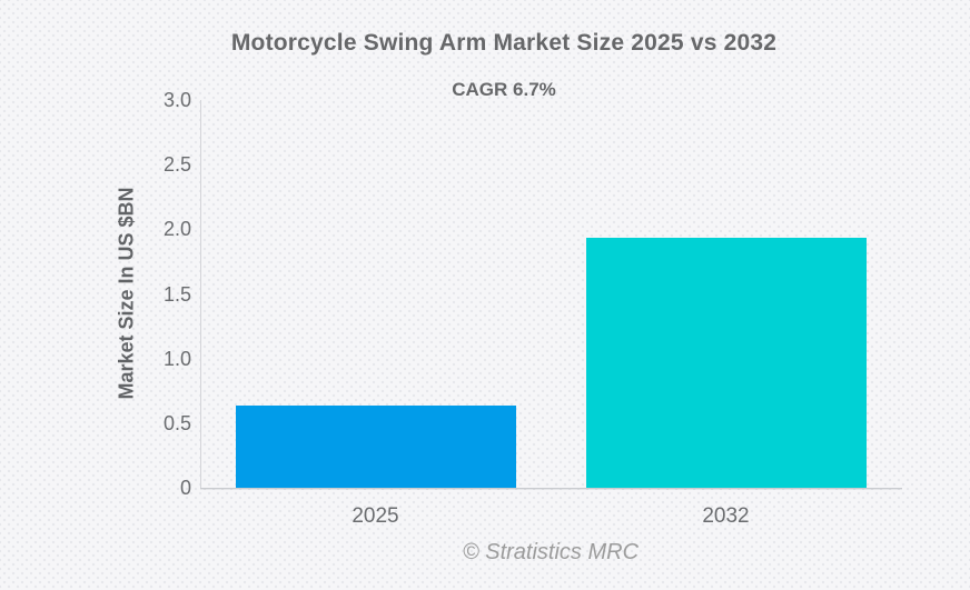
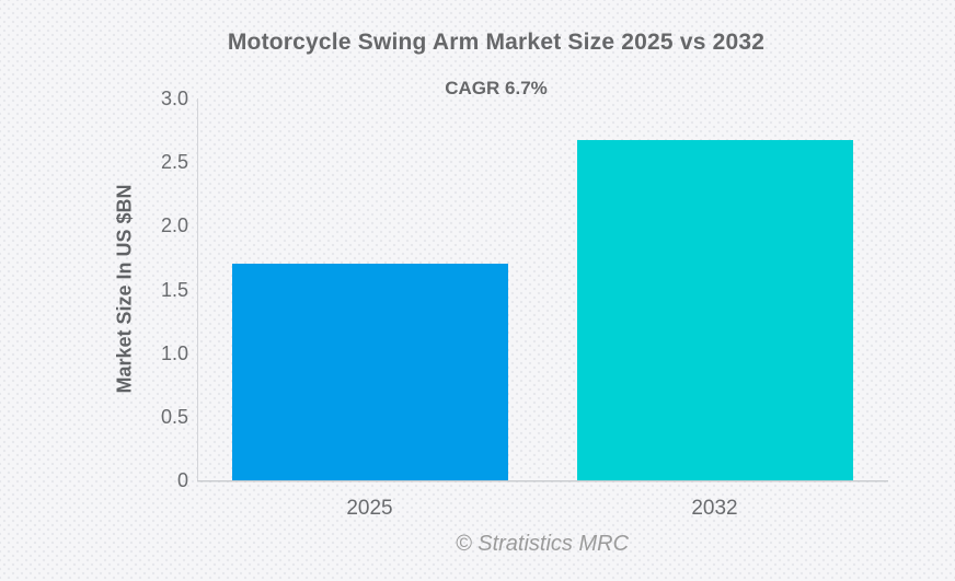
2025: 0.64 -> 1.70
2032: 1.93 -> 2.67
